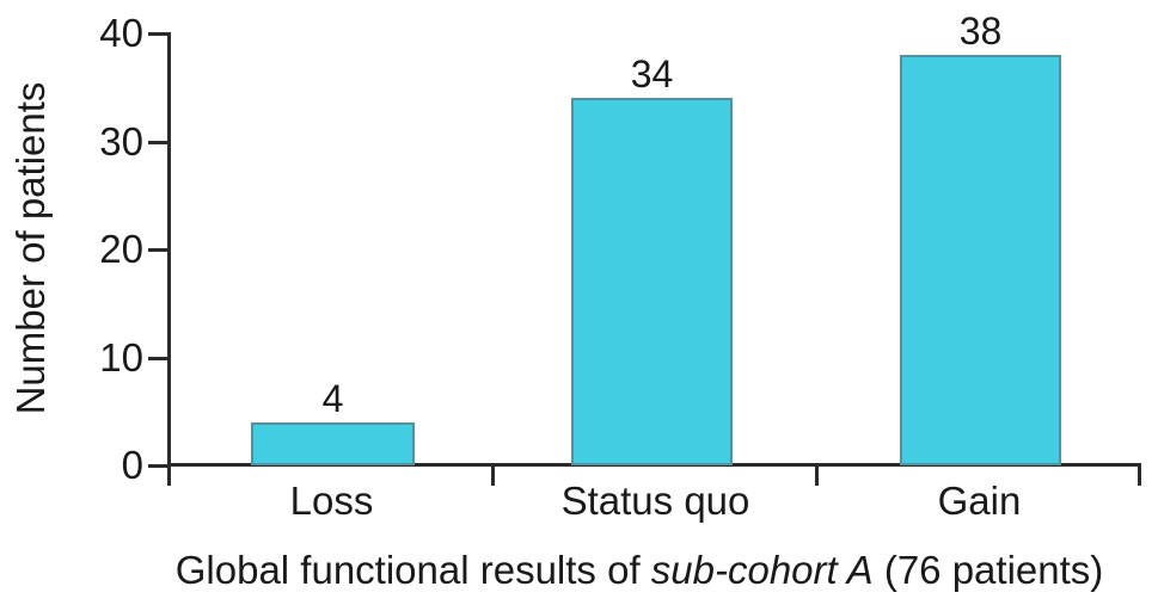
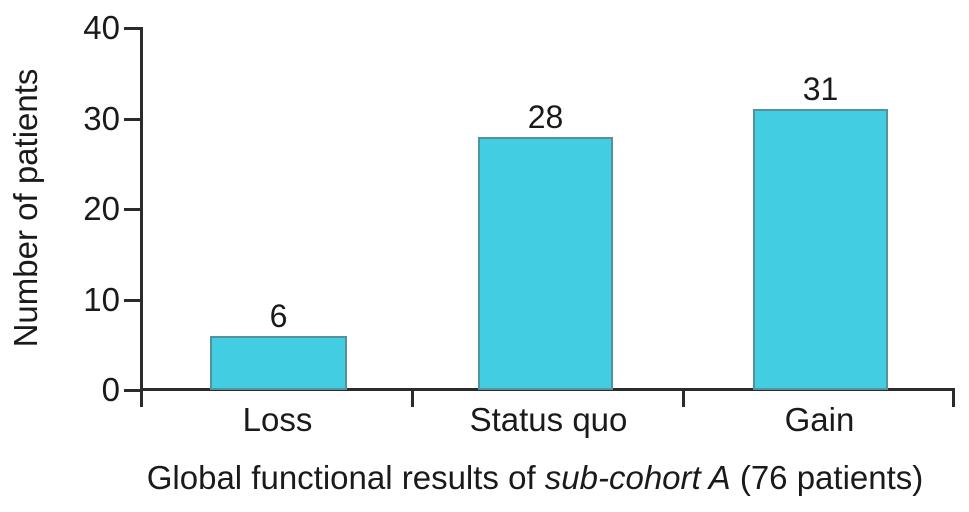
Loss: 4 -> 6
Status quo: 34 -> 28
Gain: 38 -> 31
